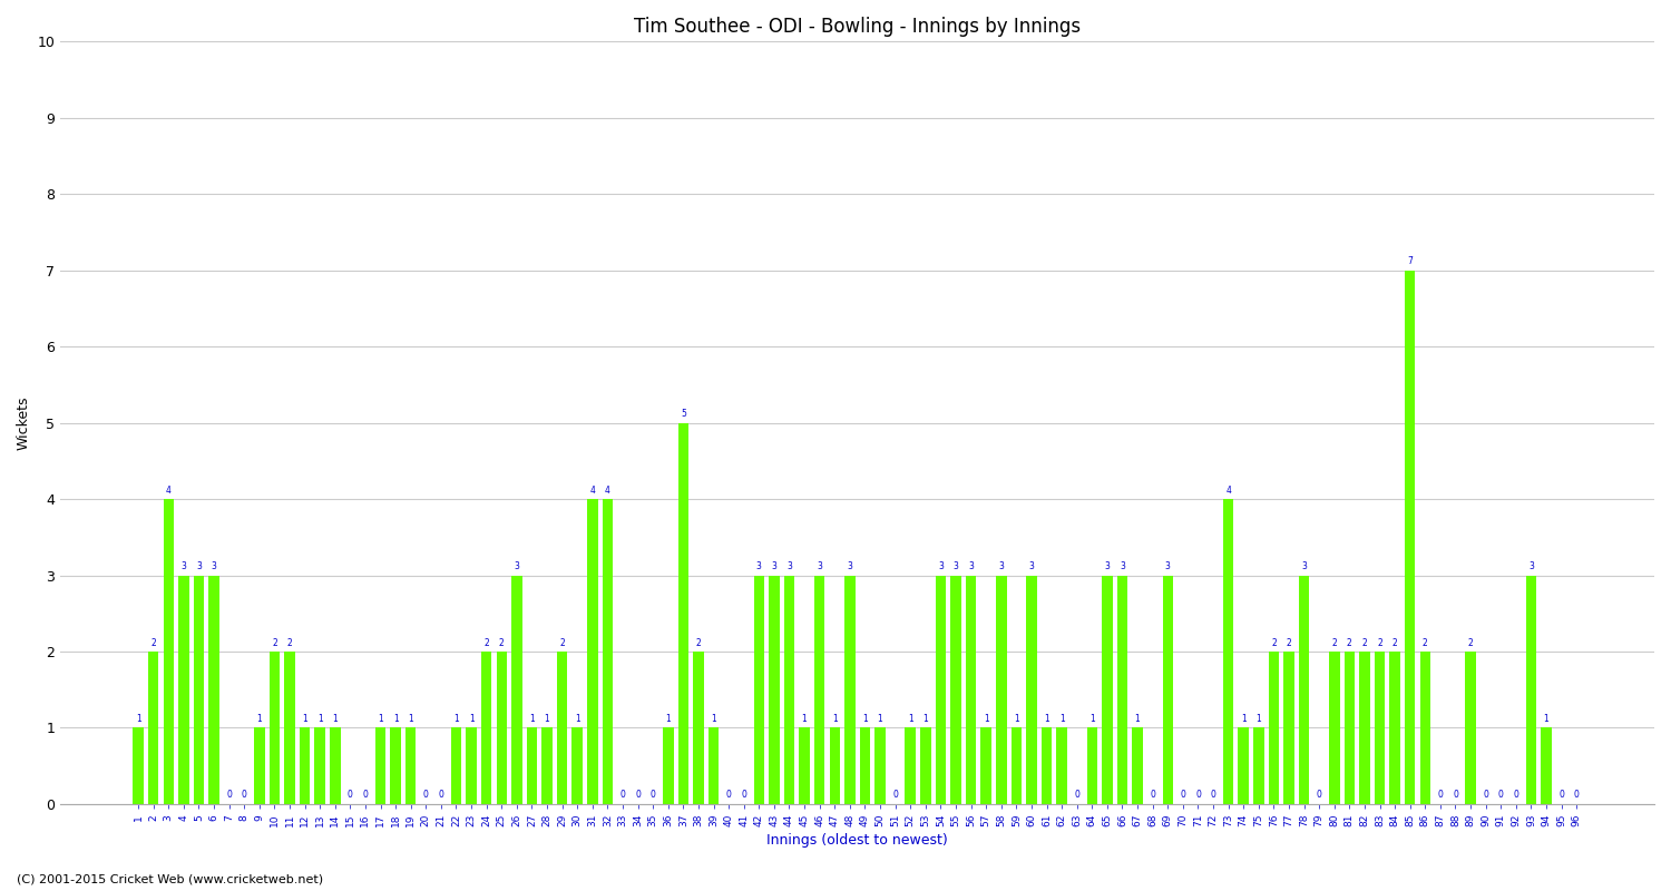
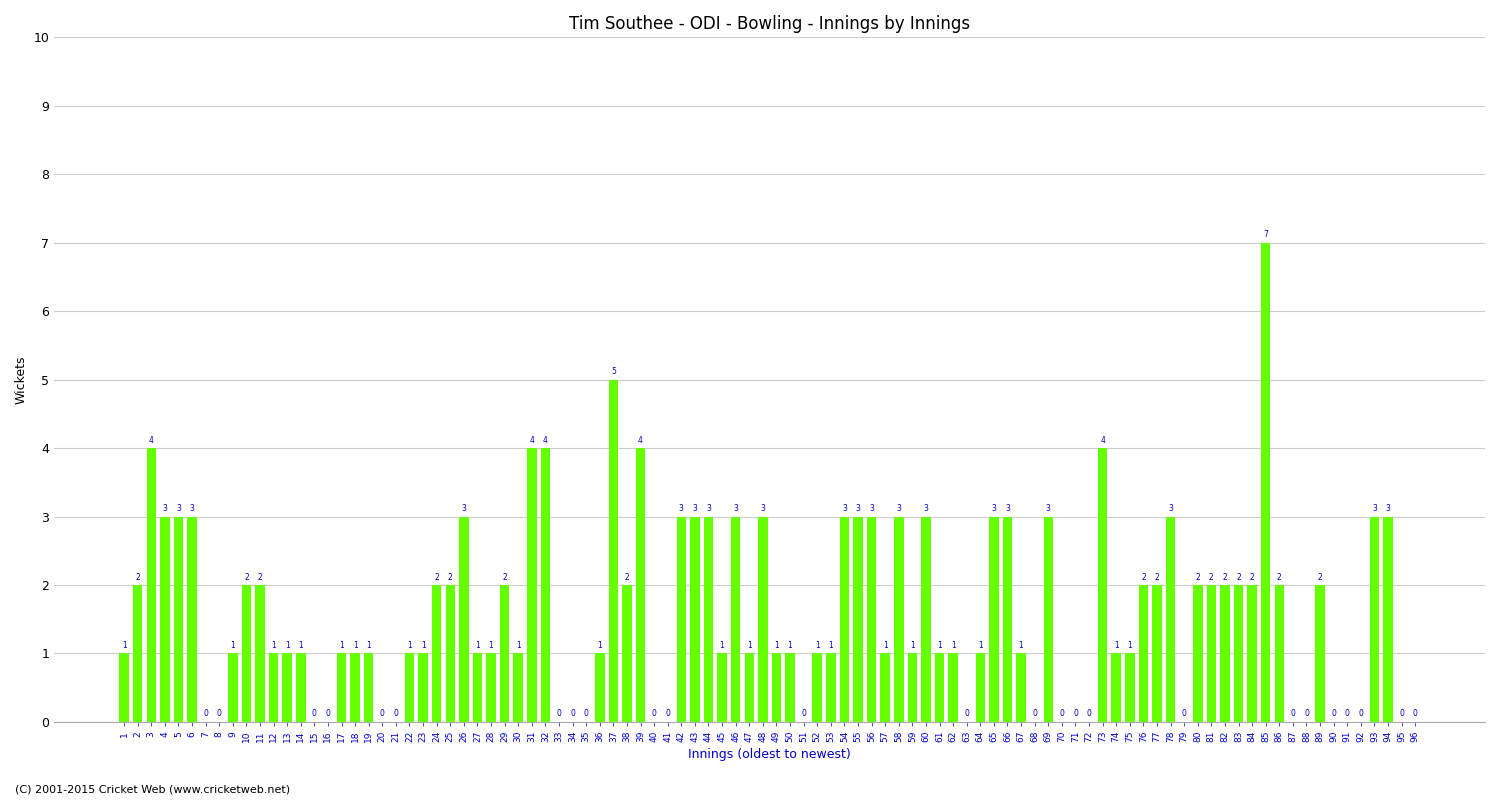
39: 1 -> 4
94: 1 -> 3
